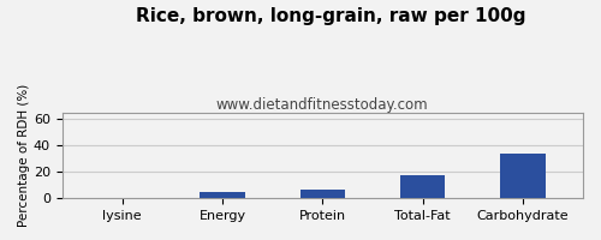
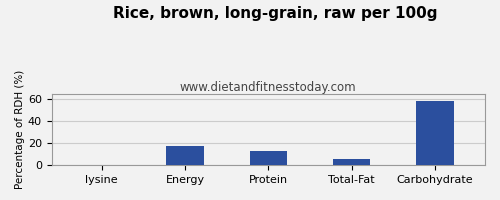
Energy: 5 -> 18
Protein: 7 -> 13
Total-Fat: 18 -> 6
Carbohydrate: 34 -> 59
